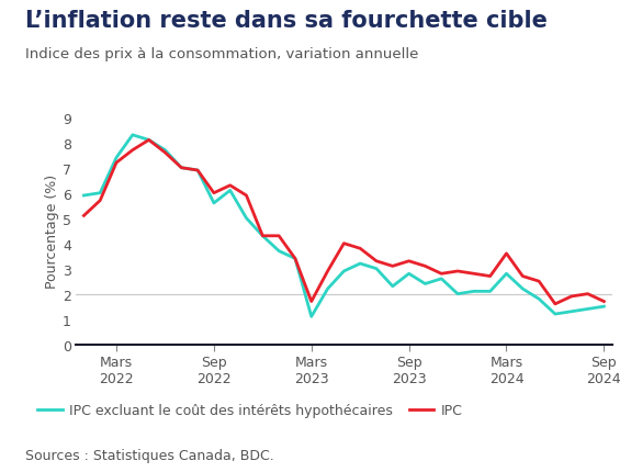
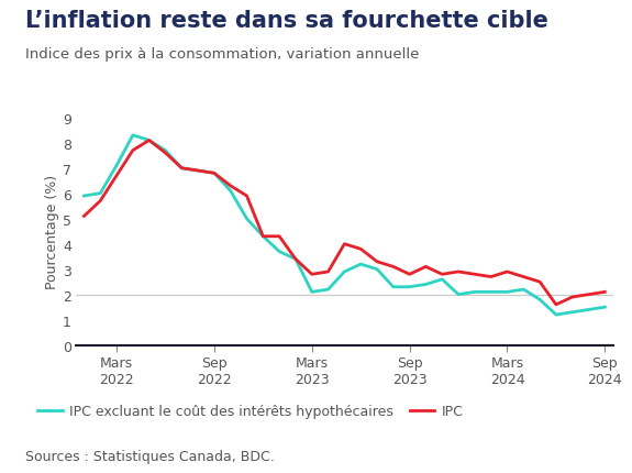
IPC excluant le coût des intérêts hypothécaires/Mars 2022: 7.4 -> 7.1
IPC/Mars 2022: 7.2 -> 6.7
IPC excluant le coût des intérêts hypothécaires/Sep 2022: 5.6 -> 6.8
IPC/Sep 2022: 6.0 -> 6.8
IPC excluant le coût des intérêts hypothécaires/Mars 2023: 1.1 -> 2.1
IPC/Mars 2023: 1.7 -> 2.8
IPC excluant le coût des intérêts hypothécaires/Sep 2023: 2.8 -> 2.3
IPC/Sep 2023: 3.3 -> 2.8
IPC excluant le coût des intérêts hypothécaires/Mars 2024: 2.8 -> 2.1
IPC/Mars 2024: 3.6 -> 2.9
IPC/Sep 2024: 1.7 -> 2.1
